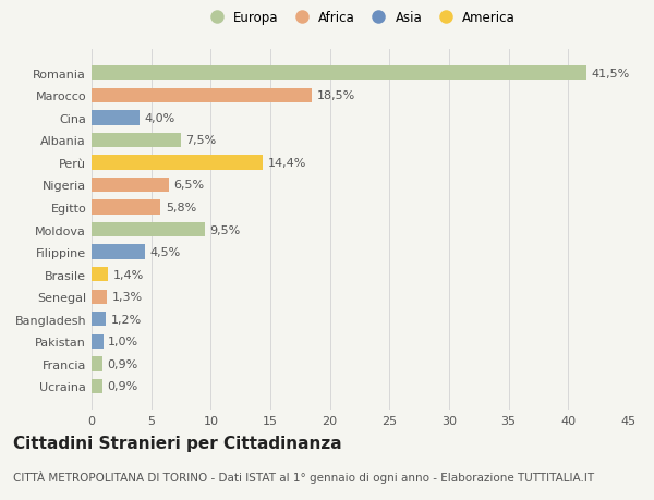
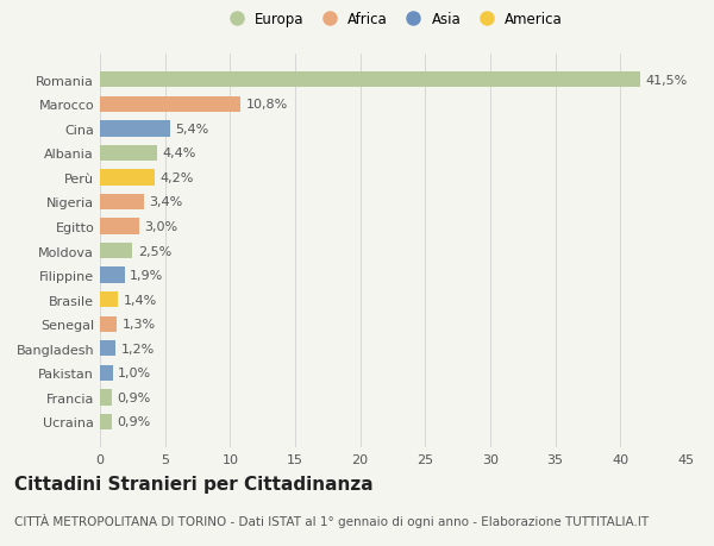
Marocco: 18,5% -> 10,8%
Cina: 4,0% -> 5,4%
Albania: 7,5% -> 4,4%
Perù: 14,4% -> 4,2%
Nigeria: 6,5% -> 3,4%
Egitto: 5,8% -> 3,0%
Moldova: 9,5% -> 2,5%
Filippine: 4,5% -> 1,9%
